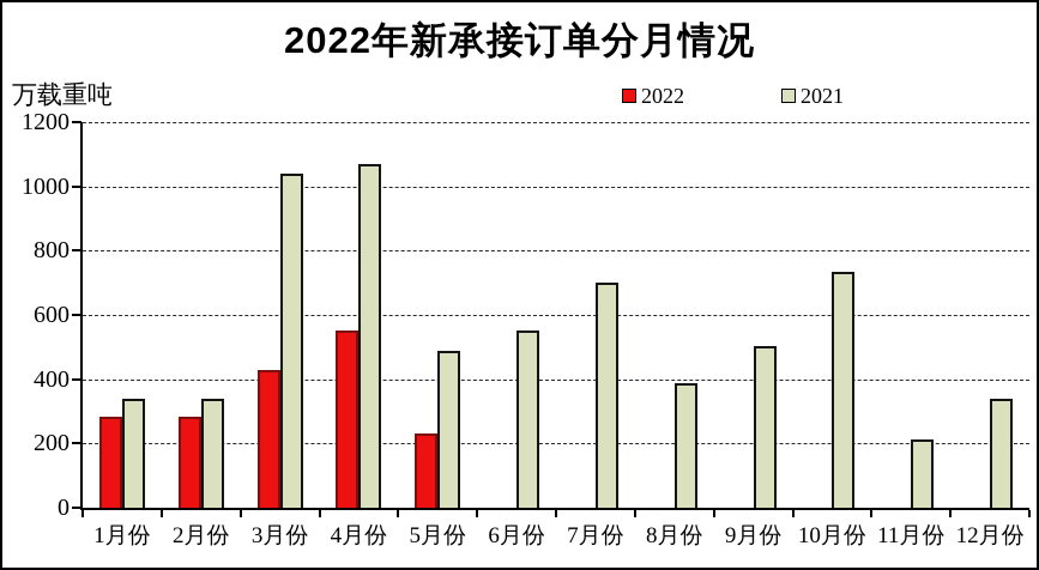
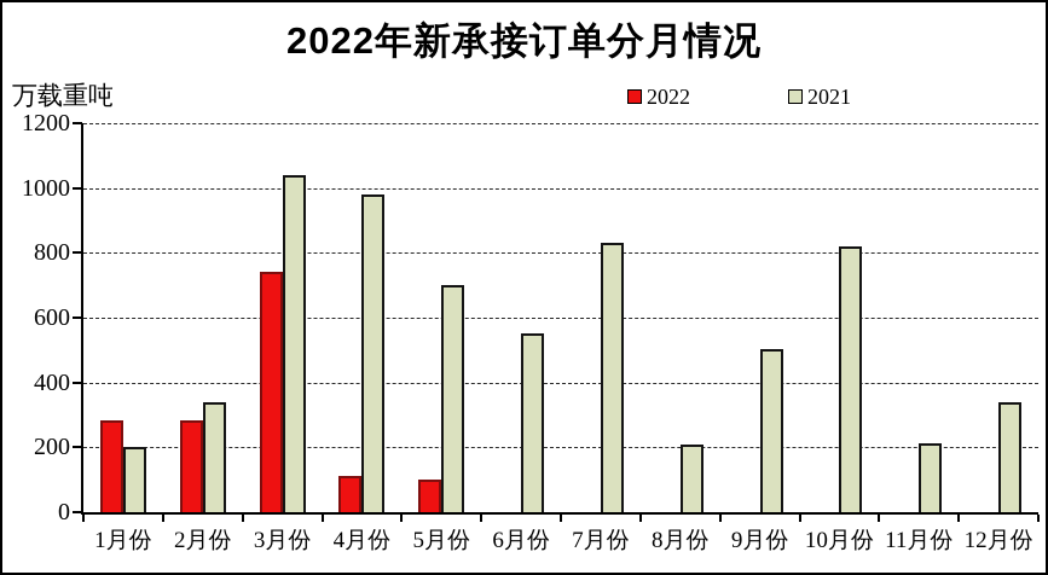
2021/1月份: 340 -> 200
2022/3月份: 430 -> 740
2022/4月份: 550 -> 110
2021/4月份: 1070 -> 980
2022/5月份: 230 -> 100
2021/5月份: 490 -> 700
2021/7月份: 700 -> 830
2021/8月份: 390 -> 210
2021/10月份: 730 -> 820
